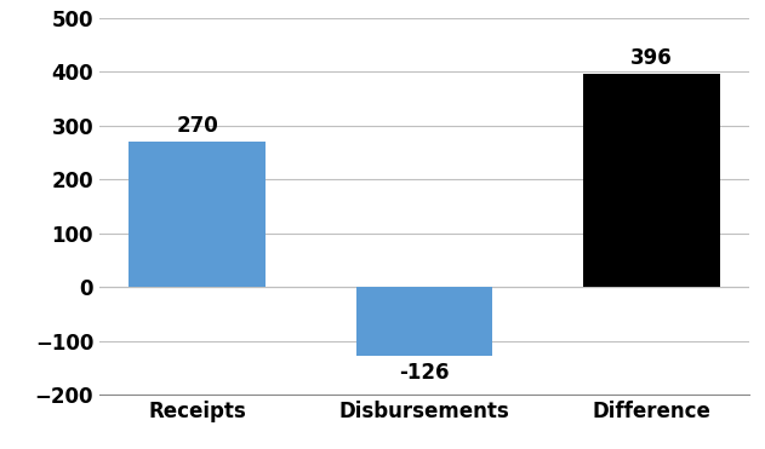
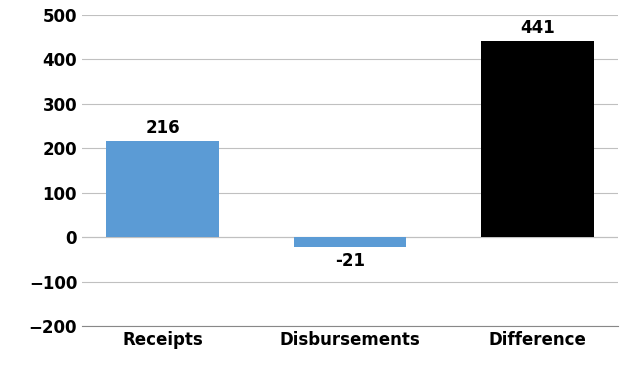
Receipts: 270 -> 216
Disbursements: -126 -> -21
Difference: 396 -> 441
